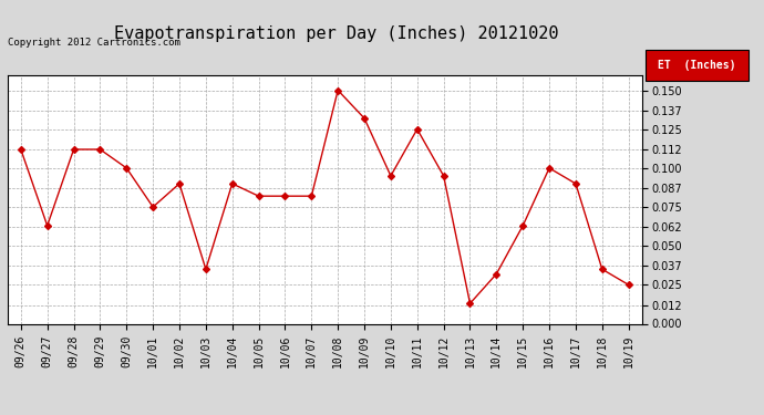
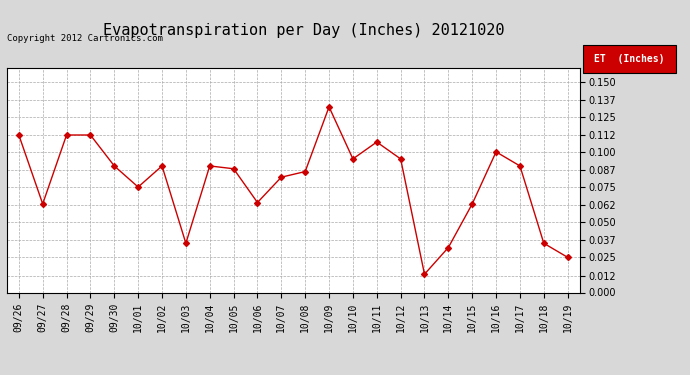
09/30: 0.100 -> 0.090
10/05: 0.082 -> 0.088
10/06: 0.082 -> 0.064
10/08: 0.150 -> 0.086
10/11: 0.125 -> 0.107
